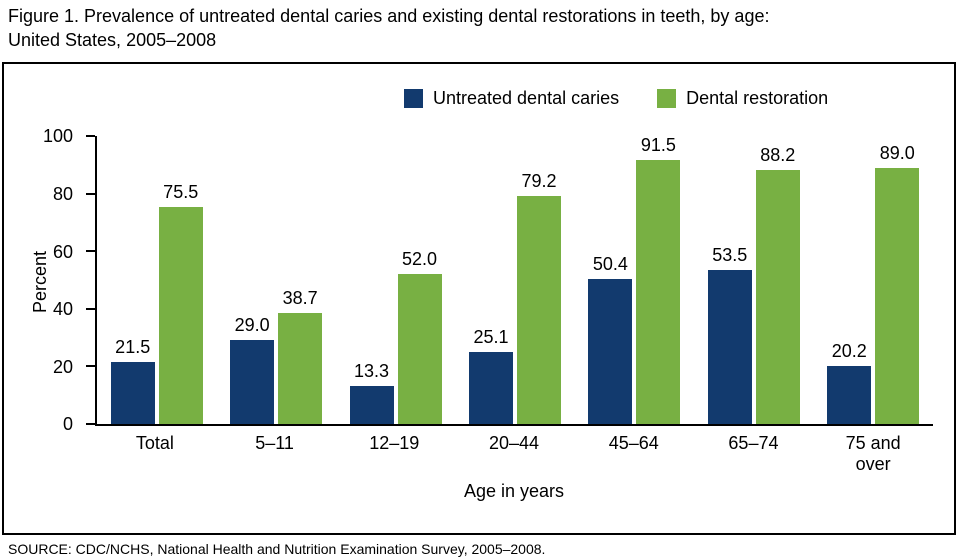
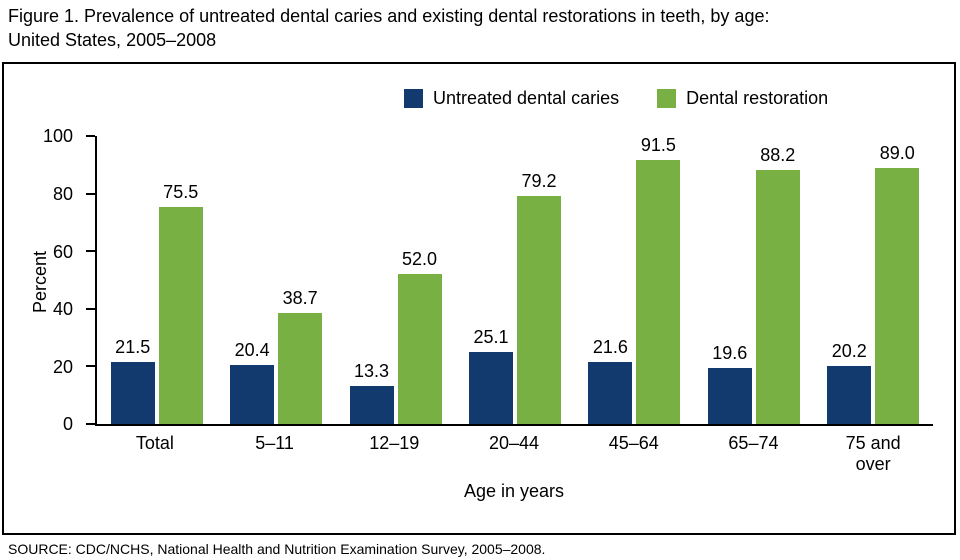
Untreated dental caries/5–11: 29.0 -> 20.4
Untreated dental caries/45–64: 50.4 -> 21.6
Untreated dental caries/65–74: 53.5 -> 19.6
